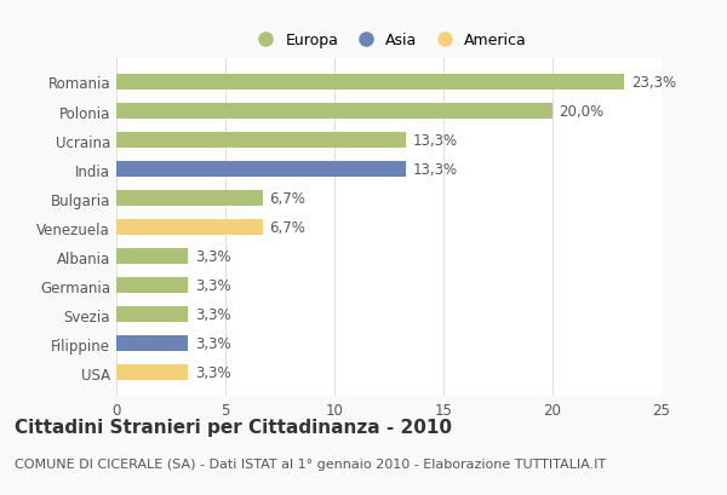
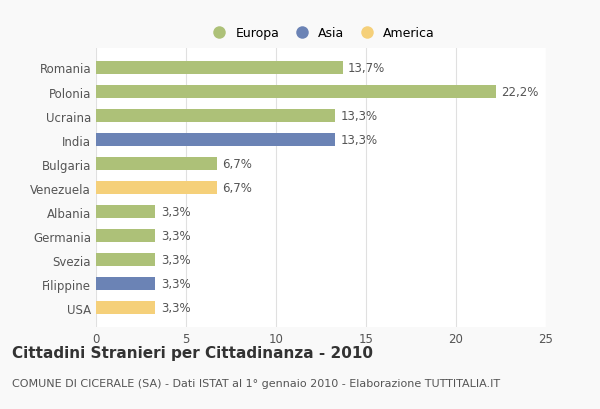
Romania: 23,3% -> 13,7%
Polonia: 20,0% -> 22,2%
